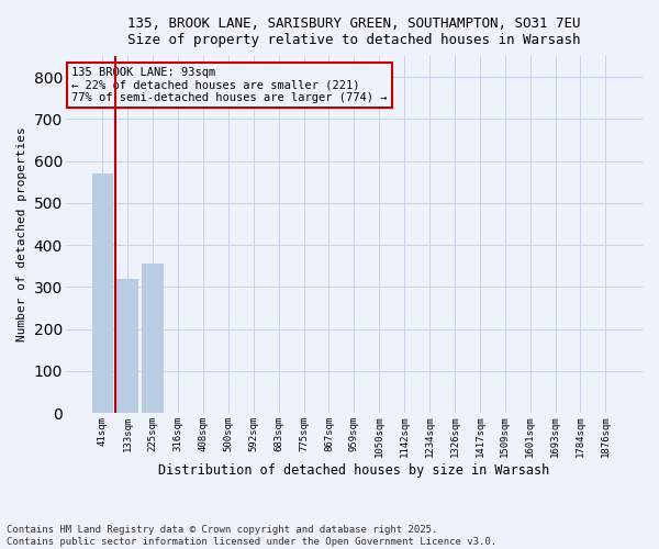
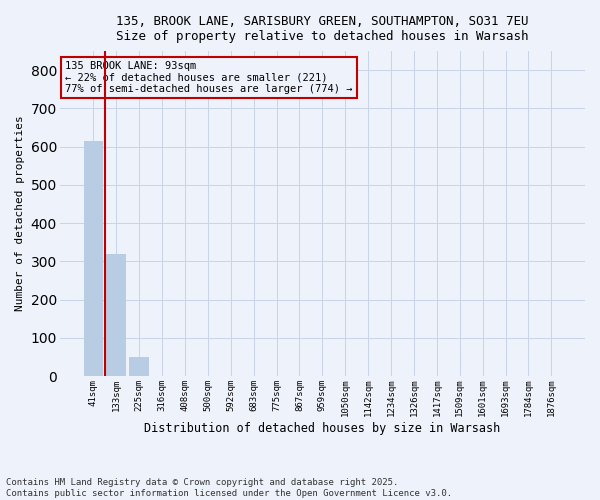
41sqm: 570 -> 614
225sqm: 355 -> 50
